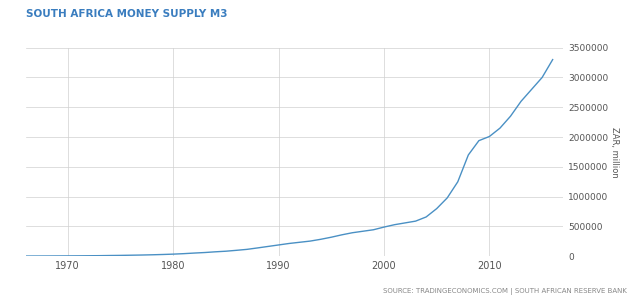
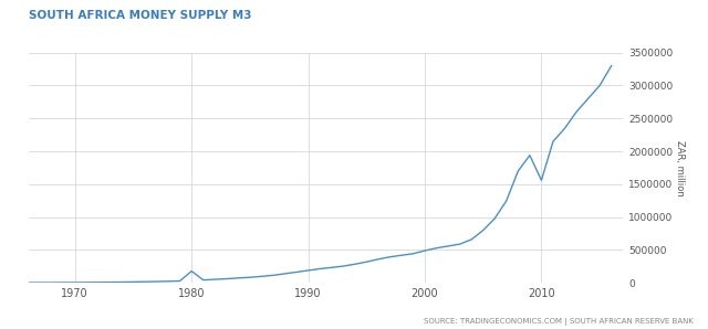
1980: 40000 -> 180000
2010: 2010000 -> 1560000
